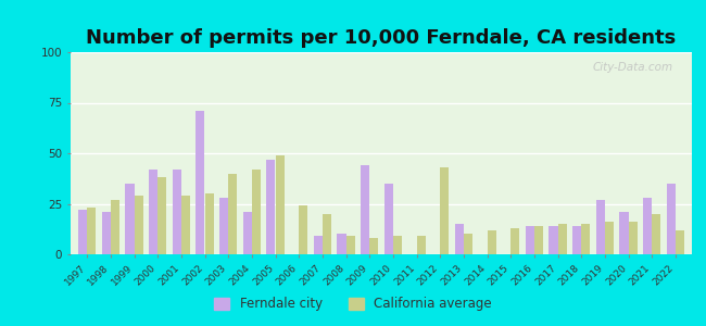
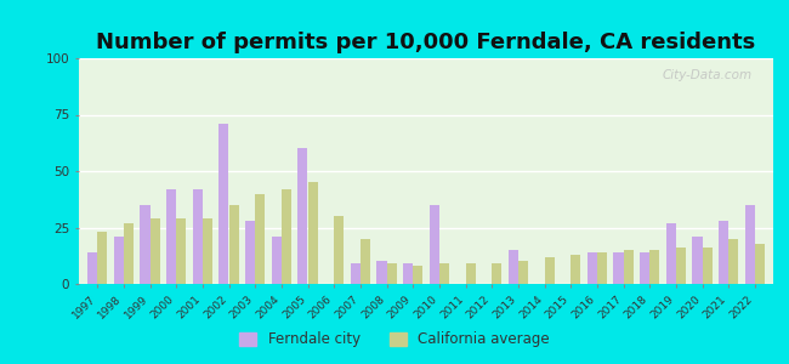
Ferndale city/1997: 22 -> 14
California average/2000: 38 -> 29
California average/2002: 30 -> 35
Ferndale city/2005: 47 -> 60
California average/2005: 49 -> 45
California average/2006: 24 -> 30
Ferndale city/2009: 44 -> 9
California average/2012: 43 -> 9
California average/2022: 12 -> 18
